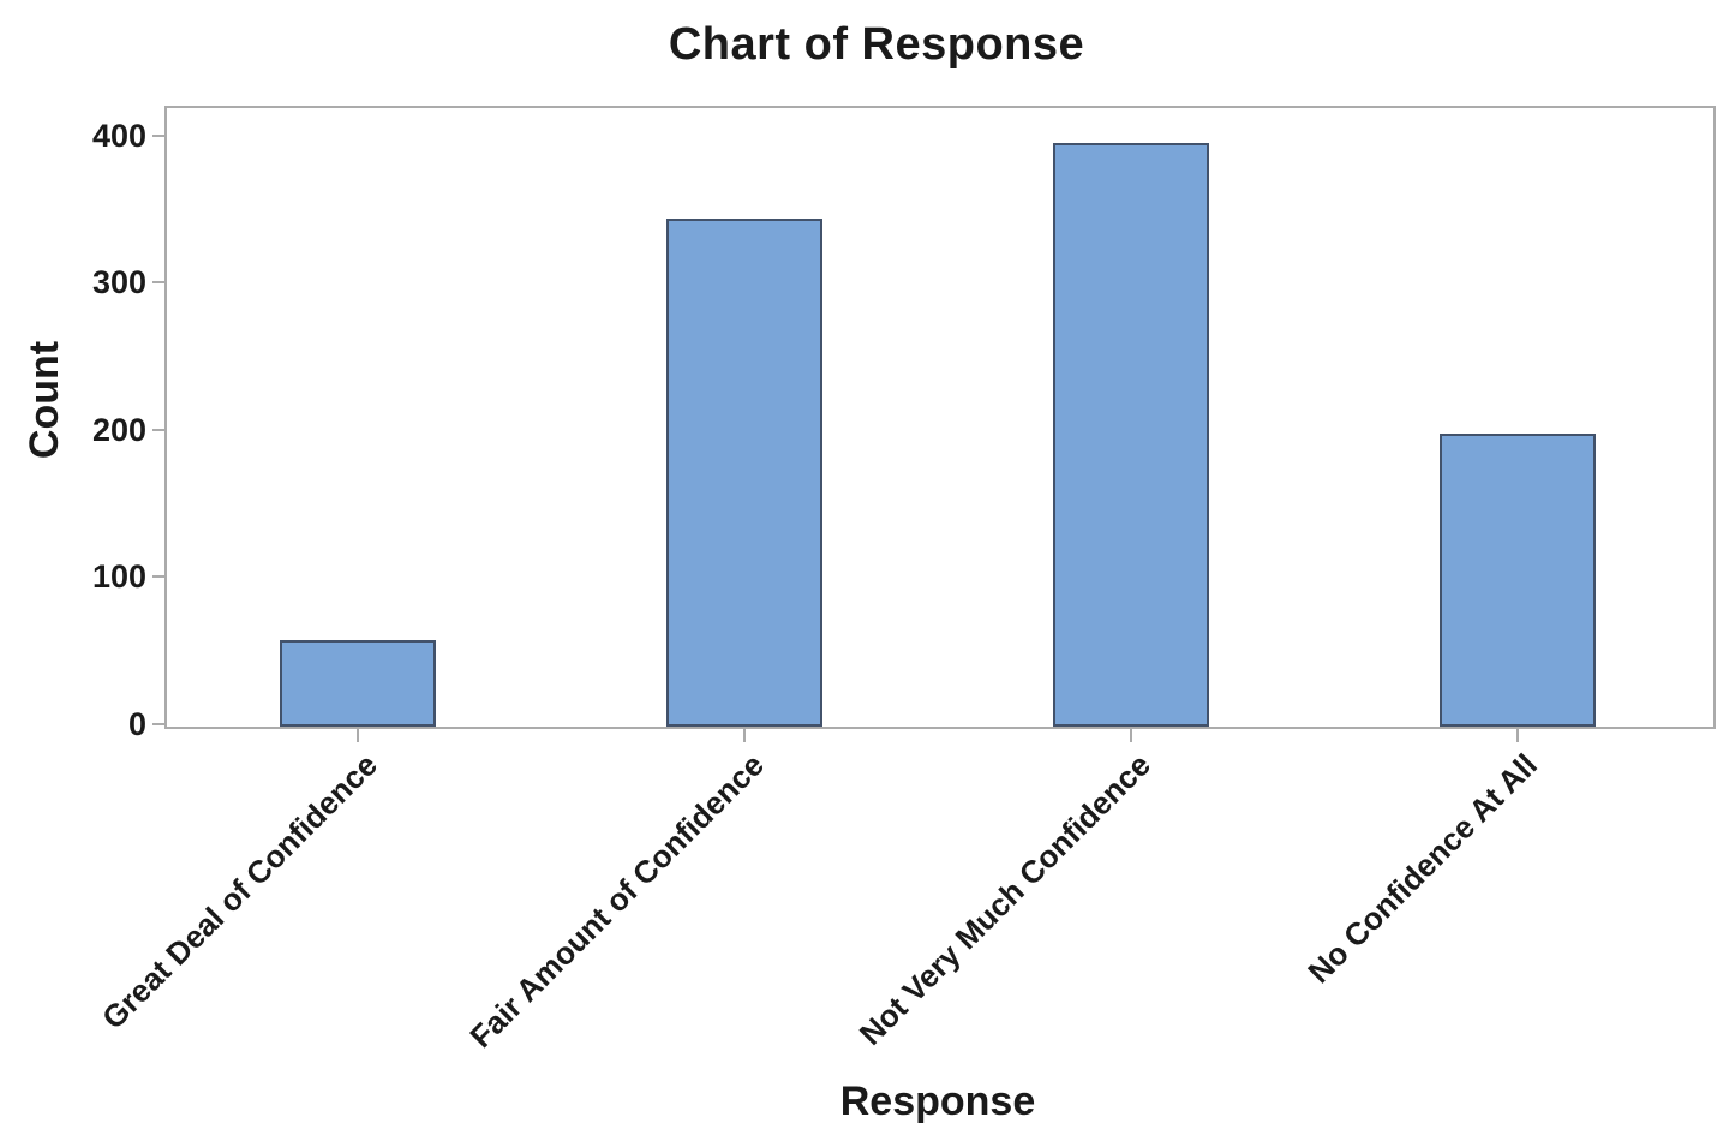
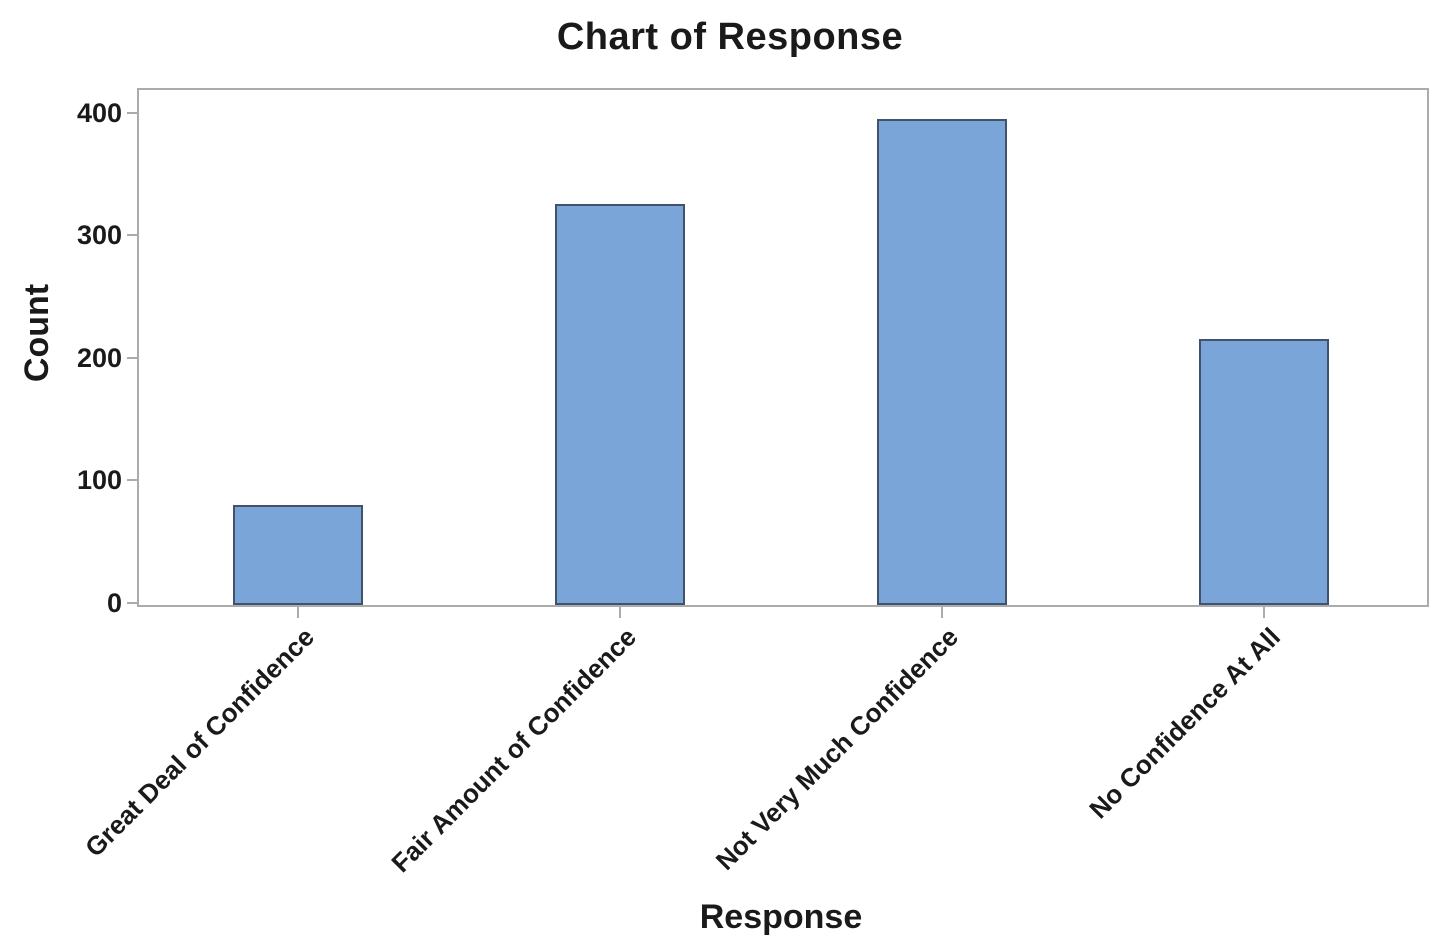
Great Deal of Confidence: 57 -> 80
Fair Amount of Confidence: 343 -> 325
No Confidence At All: 197 -> 215
